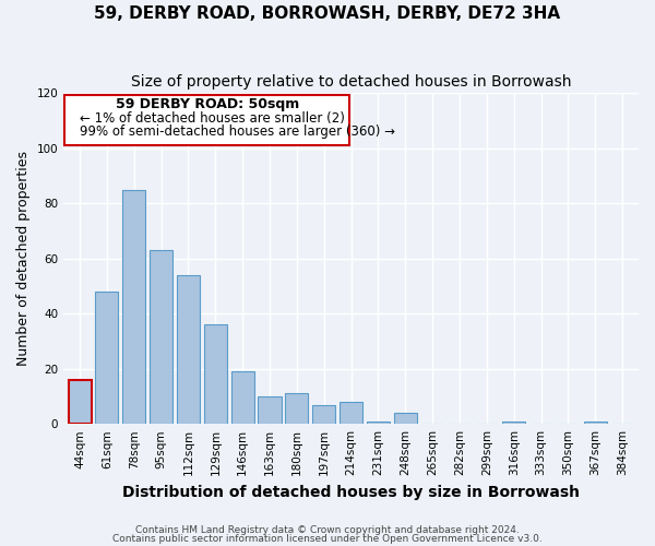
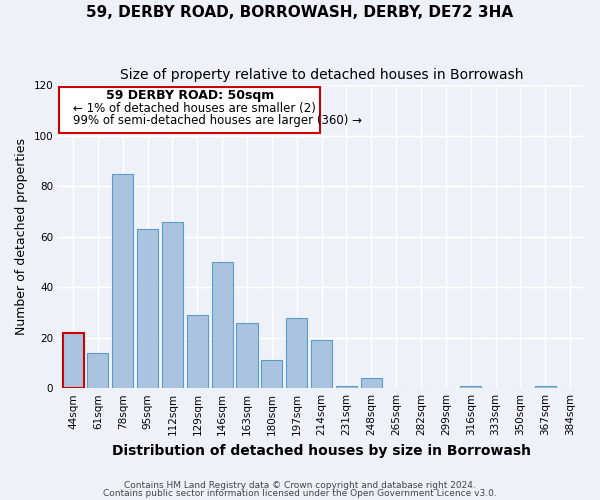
44sqm: 16 -> 22
61sqm: 48 -> 14
112sqm: 54 -> 66
129sqm: 36 -> 29
146sqm: 19 -> 50
163sqm: 10 -> 26
197sqm: 7 -> 28
214sqm: 8 -> 19
